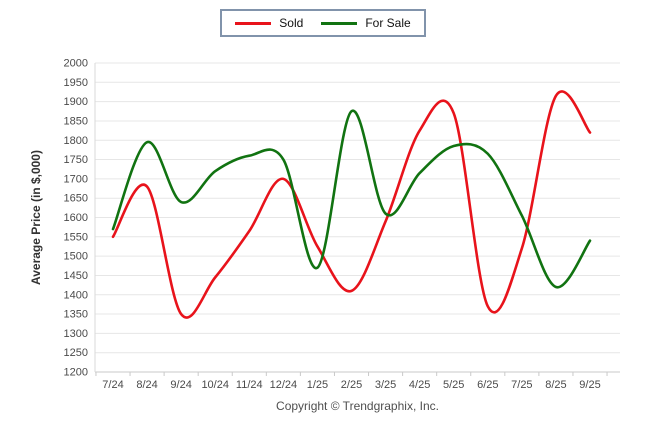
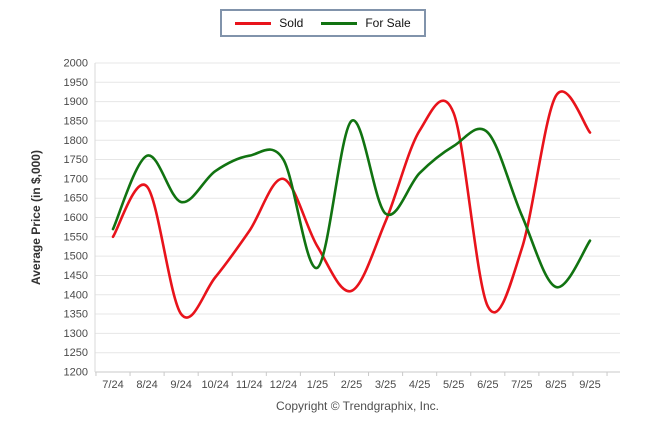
For Sale/8/24: 1800 -> 1760
For Sale/2/25: 1880 -> 1850
For Sale/6/25: 1760 -> 1820
